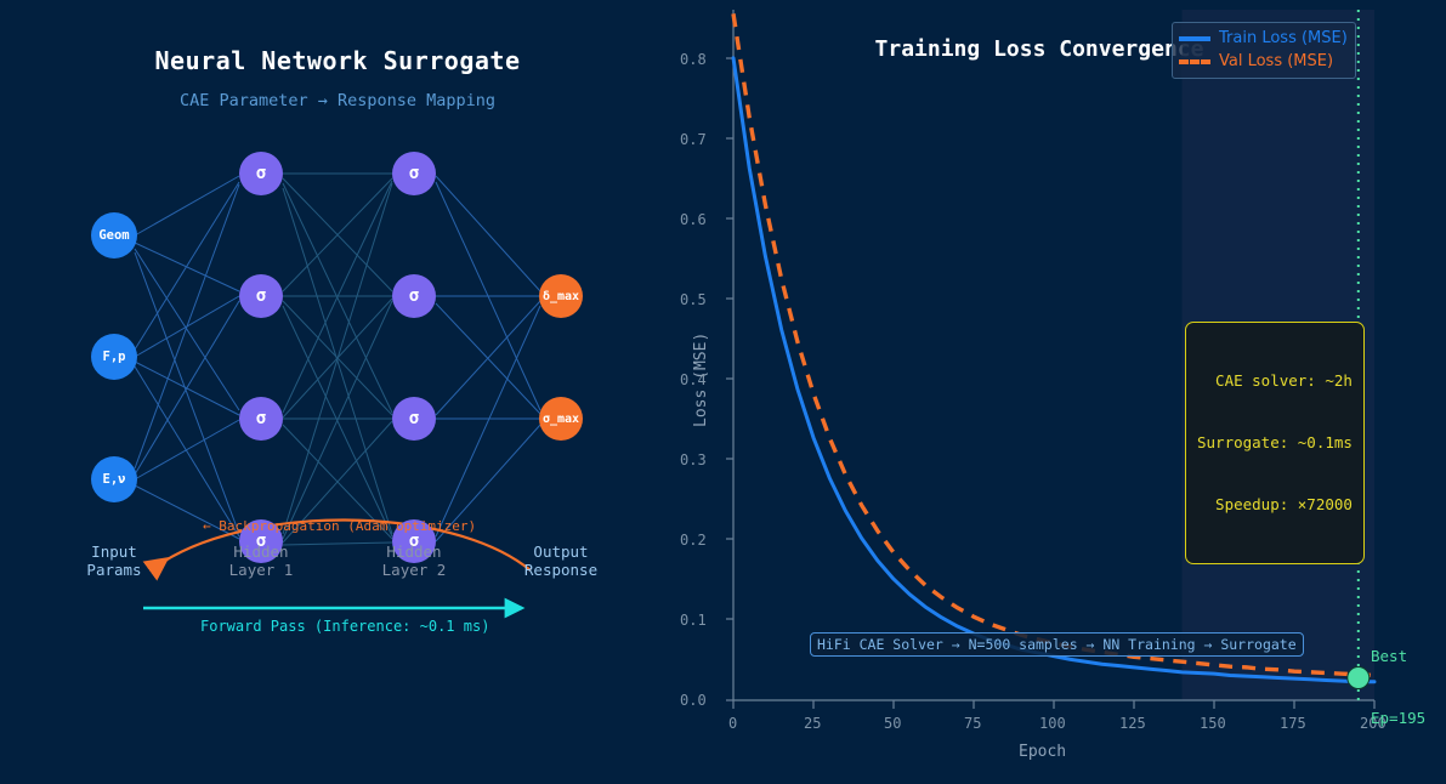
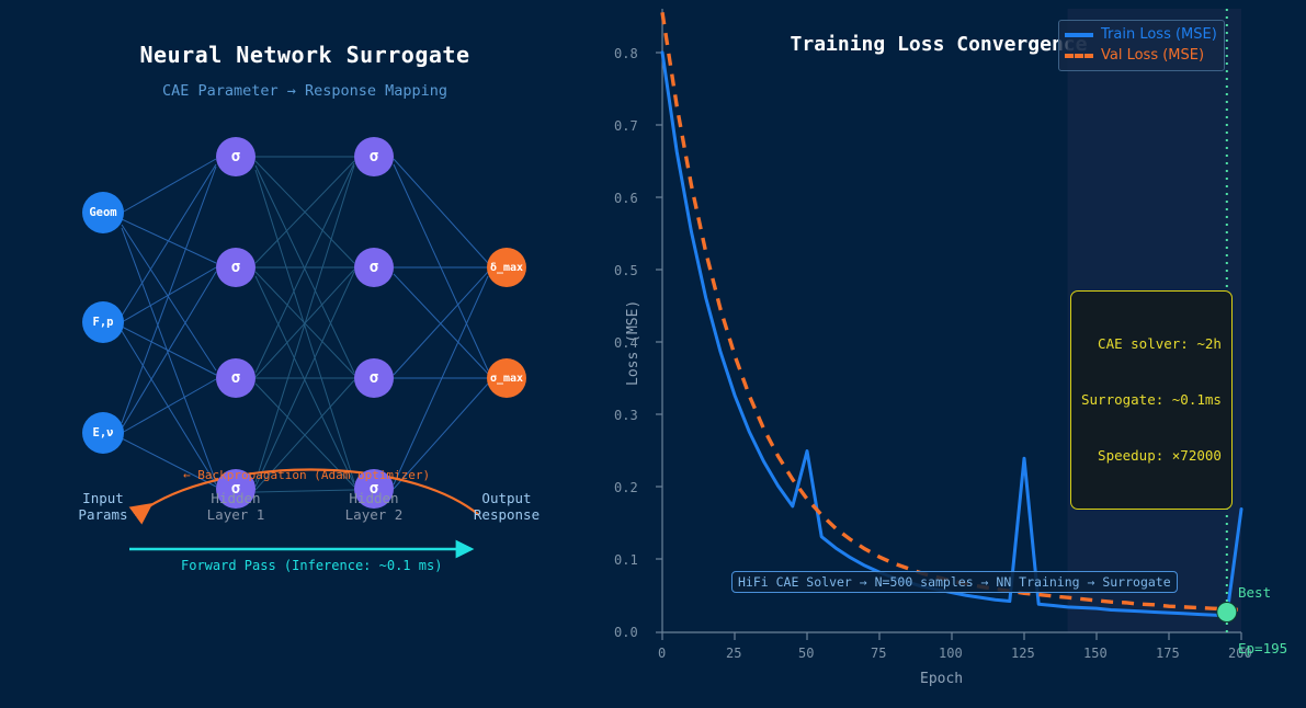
Train Loss (MSE)/50: 0.15 -> 0.25
Train Loss (MSE)/125: 0.04 -> 0.24
Train Loss (MSE)/200: 0.02 -> 0.17
